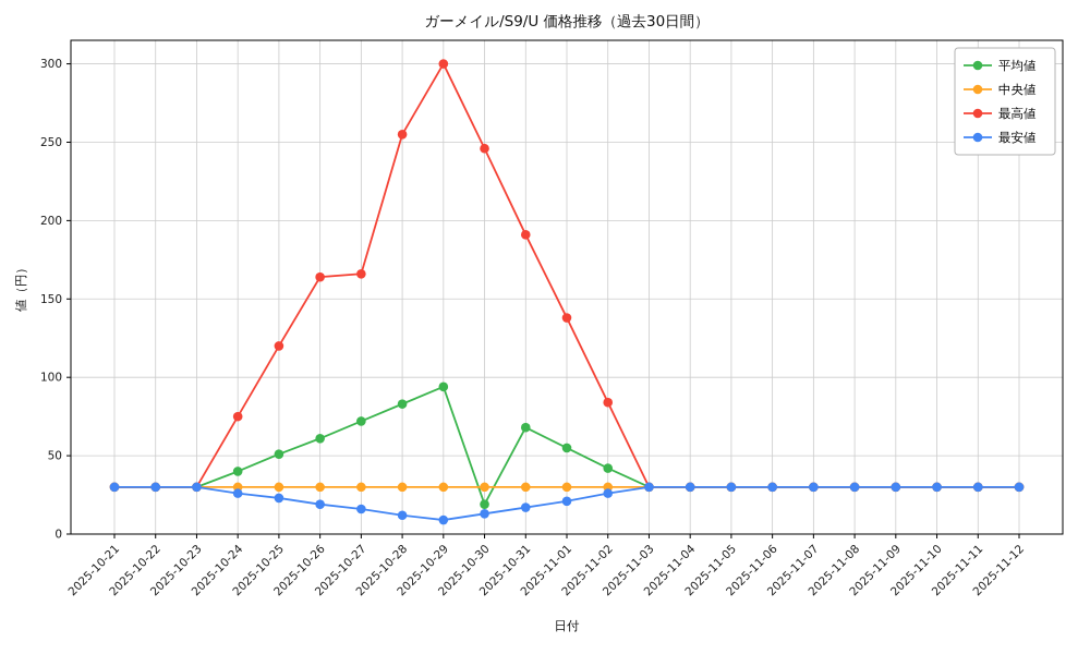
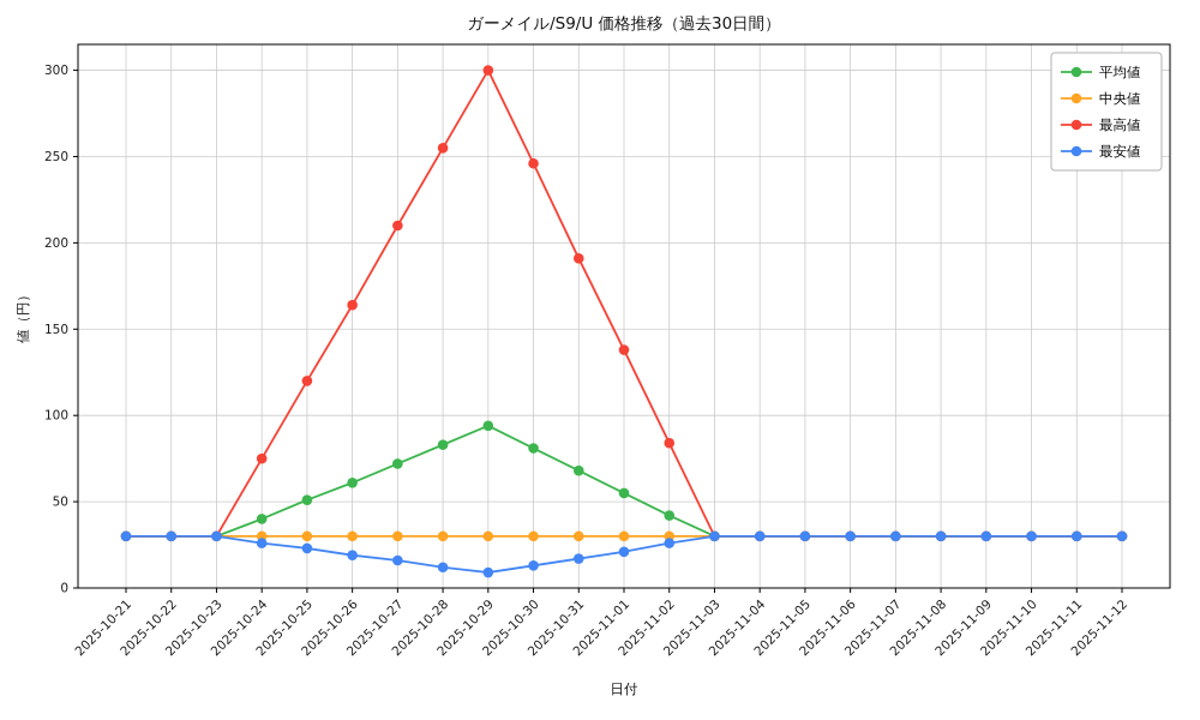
最高値/2025-10-27: 166 -> 210
平均値/2025-10-30: 19 -> 81
